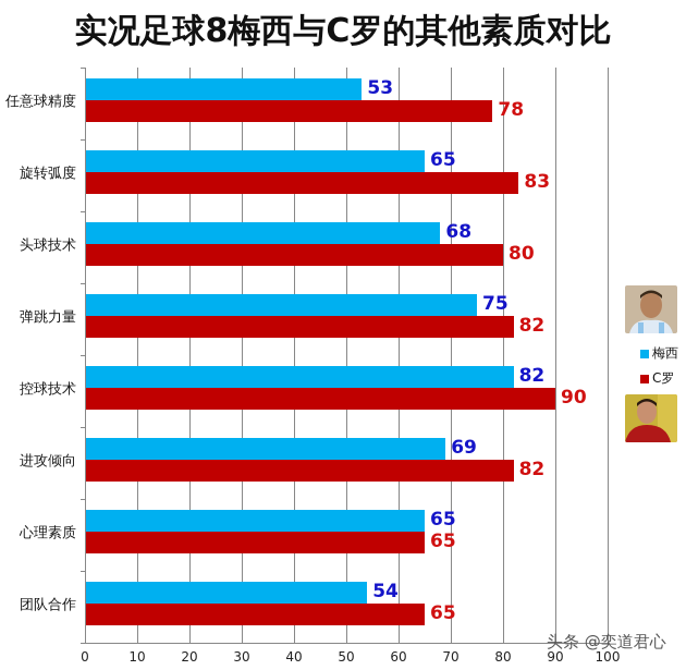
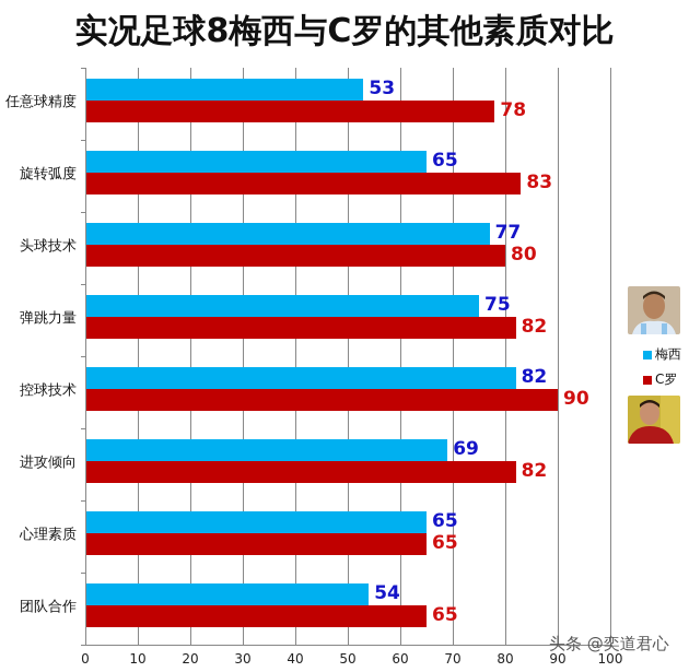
梅西/头球技术: 68 -> 77
